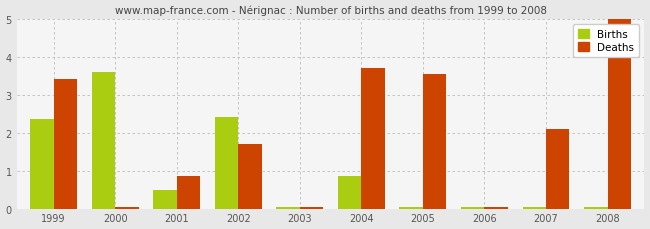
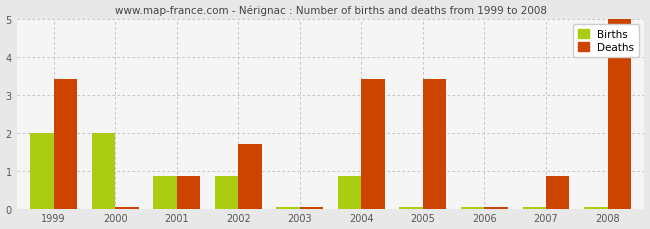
Births/1999: 2.35 -> 2.00
Births/2000: 3.60 -> 2.00
Births/2001: 0.50 -> 0.85
Births/2002: 2.40 -> 0.85
Deaths/2004: 3.70 -> 3.40
Deaths/2005: 3.55 -> 3.40
Deaths/2007: 2.10 -> 0.85
